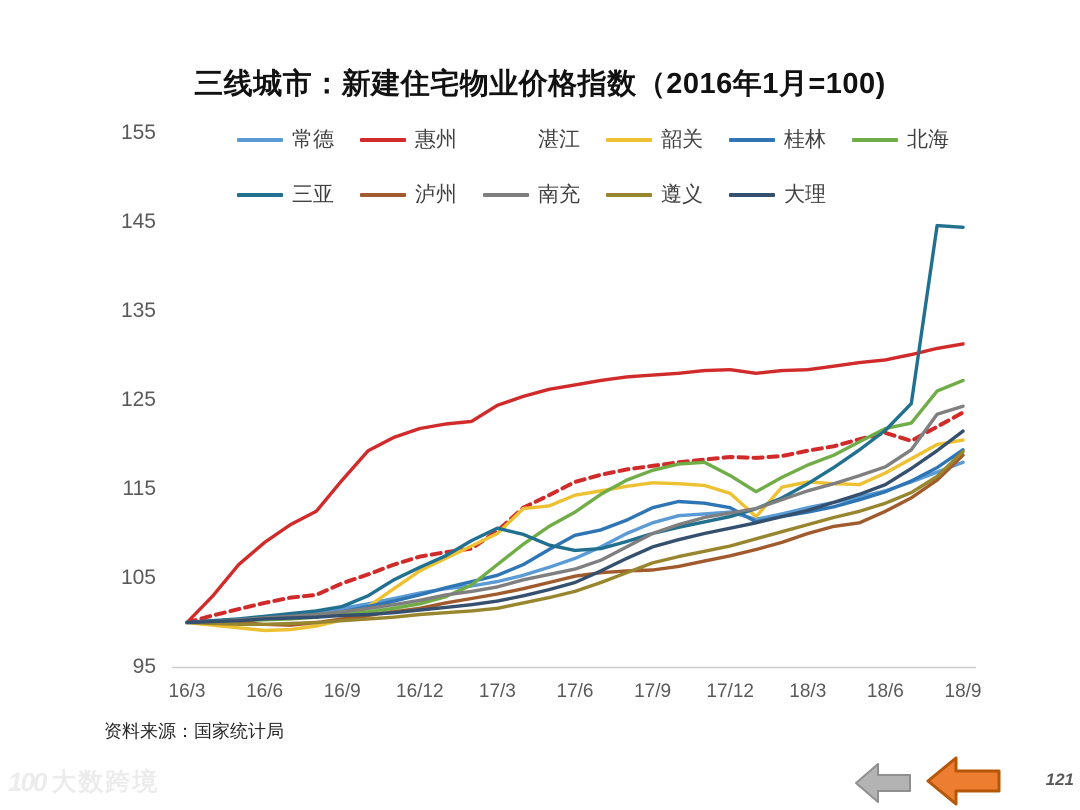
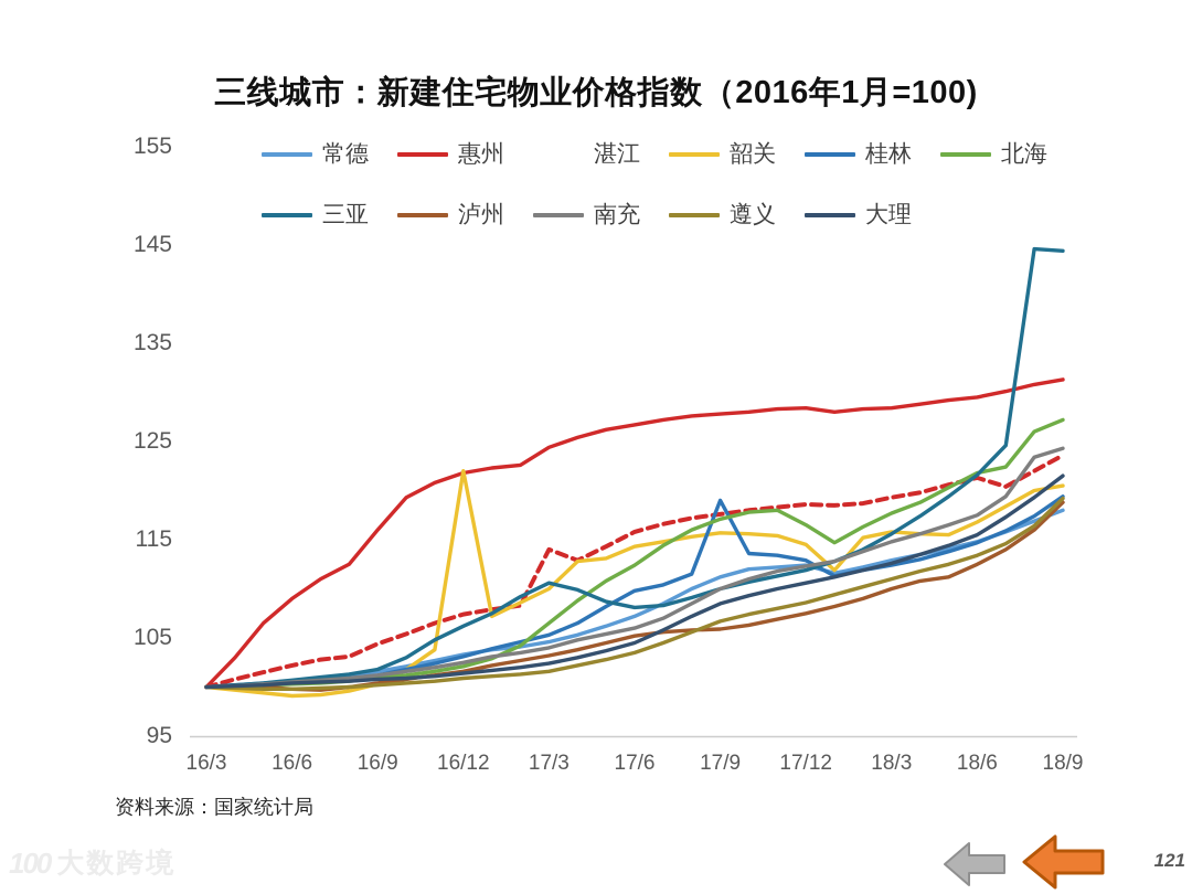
韶关/16/12: 106 -> 122
湛江/17/3: 110 -> 114
桂林/17/9: 113 -> 119
